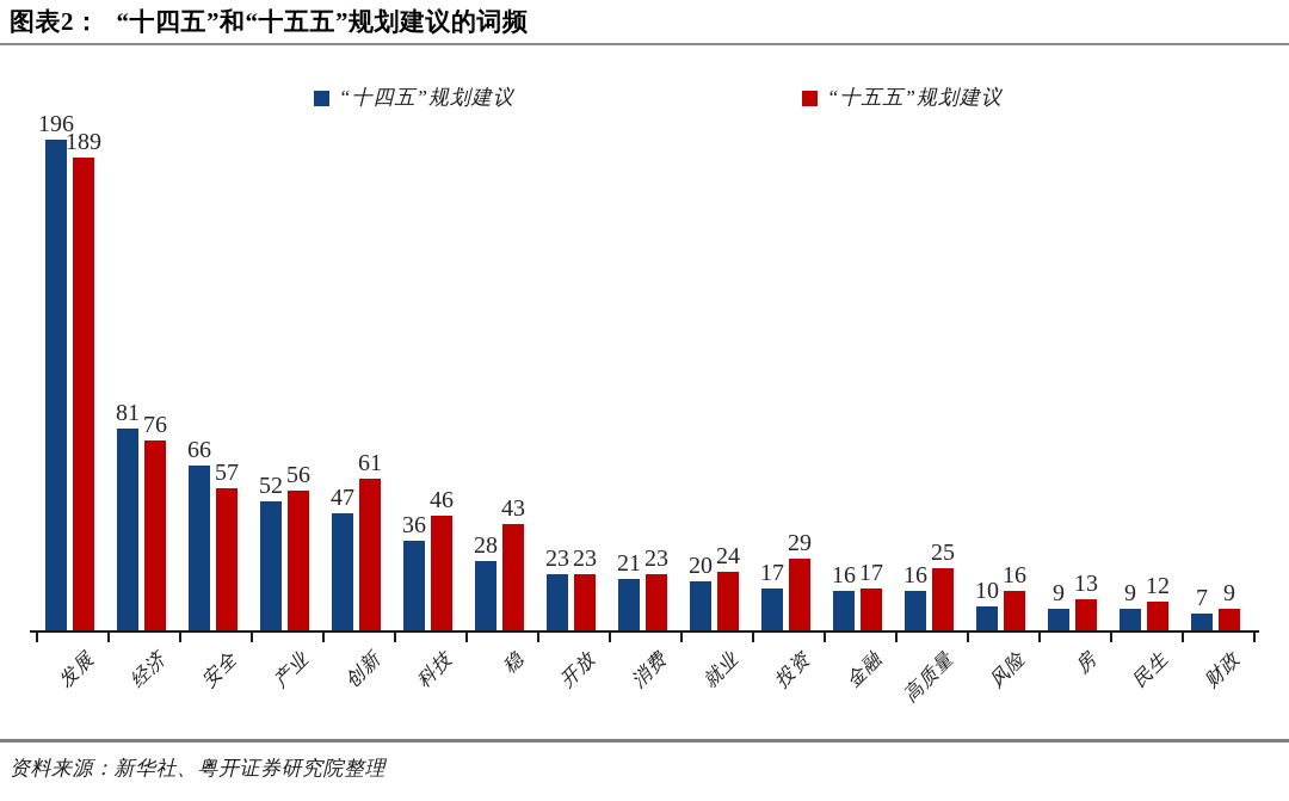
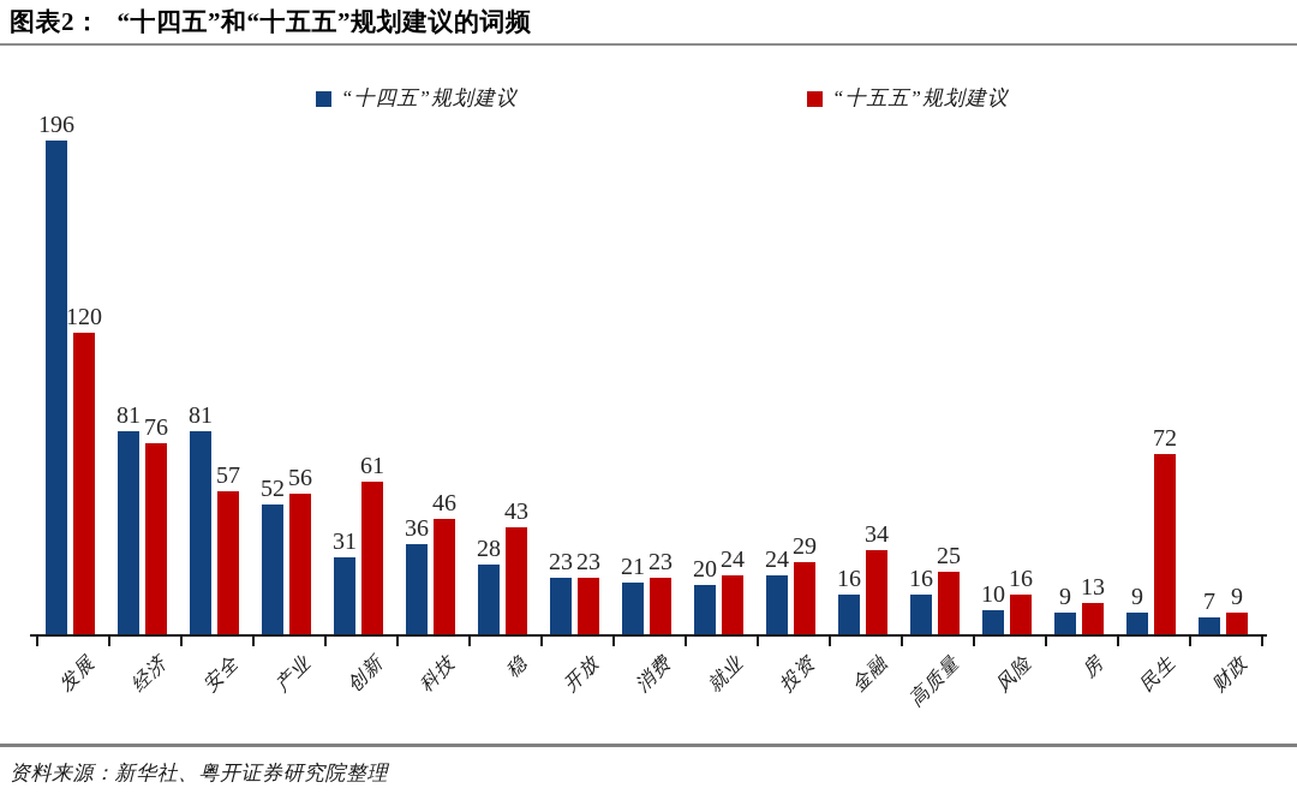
“十五五”规划建议/发展: 189 -> 120
“十四五”规划建议/安全: 66 -> 81
“十四五”规划建议/创新: 47 -> 31
“十四五”规划建议/投资: 17 -> 24
“十五五”规划建议/金融: 17 -> 34
“十五五”规划建议/民生: 12 -> 72
